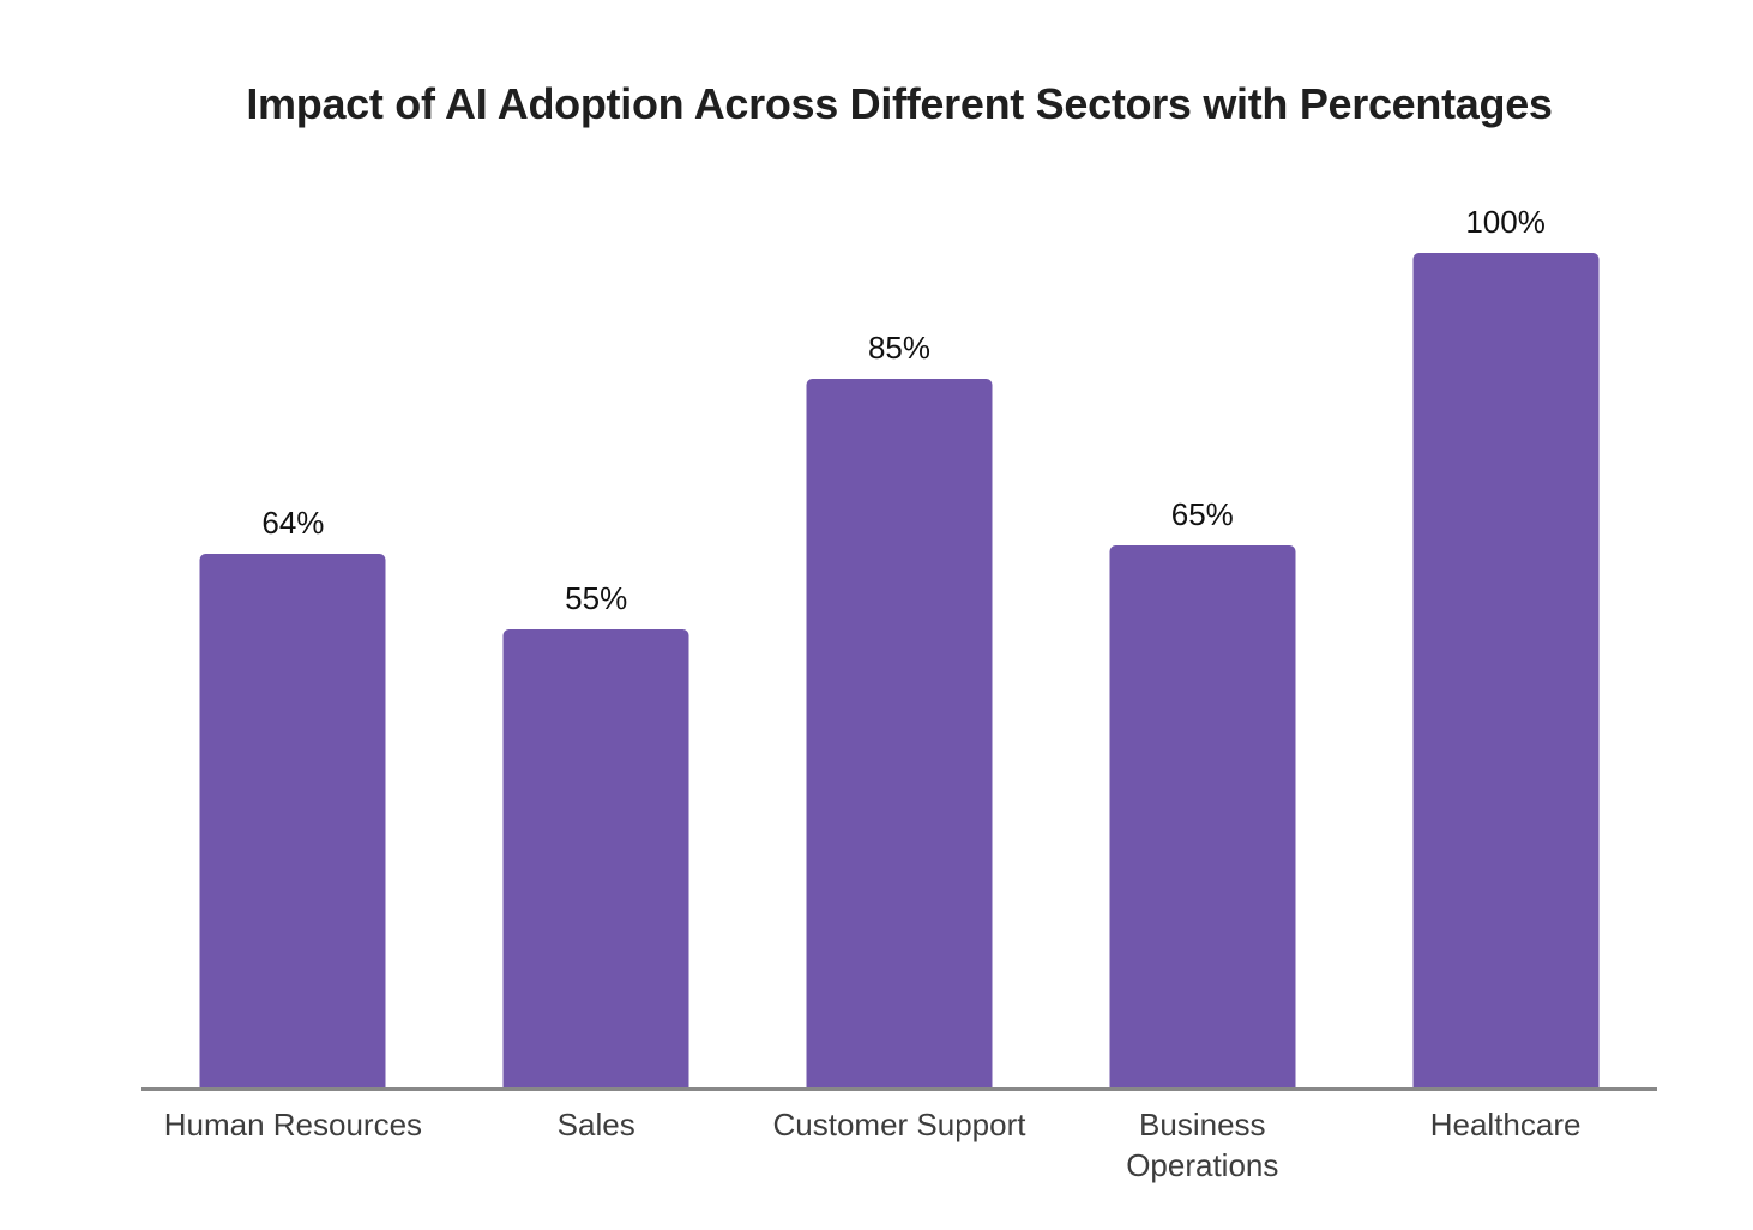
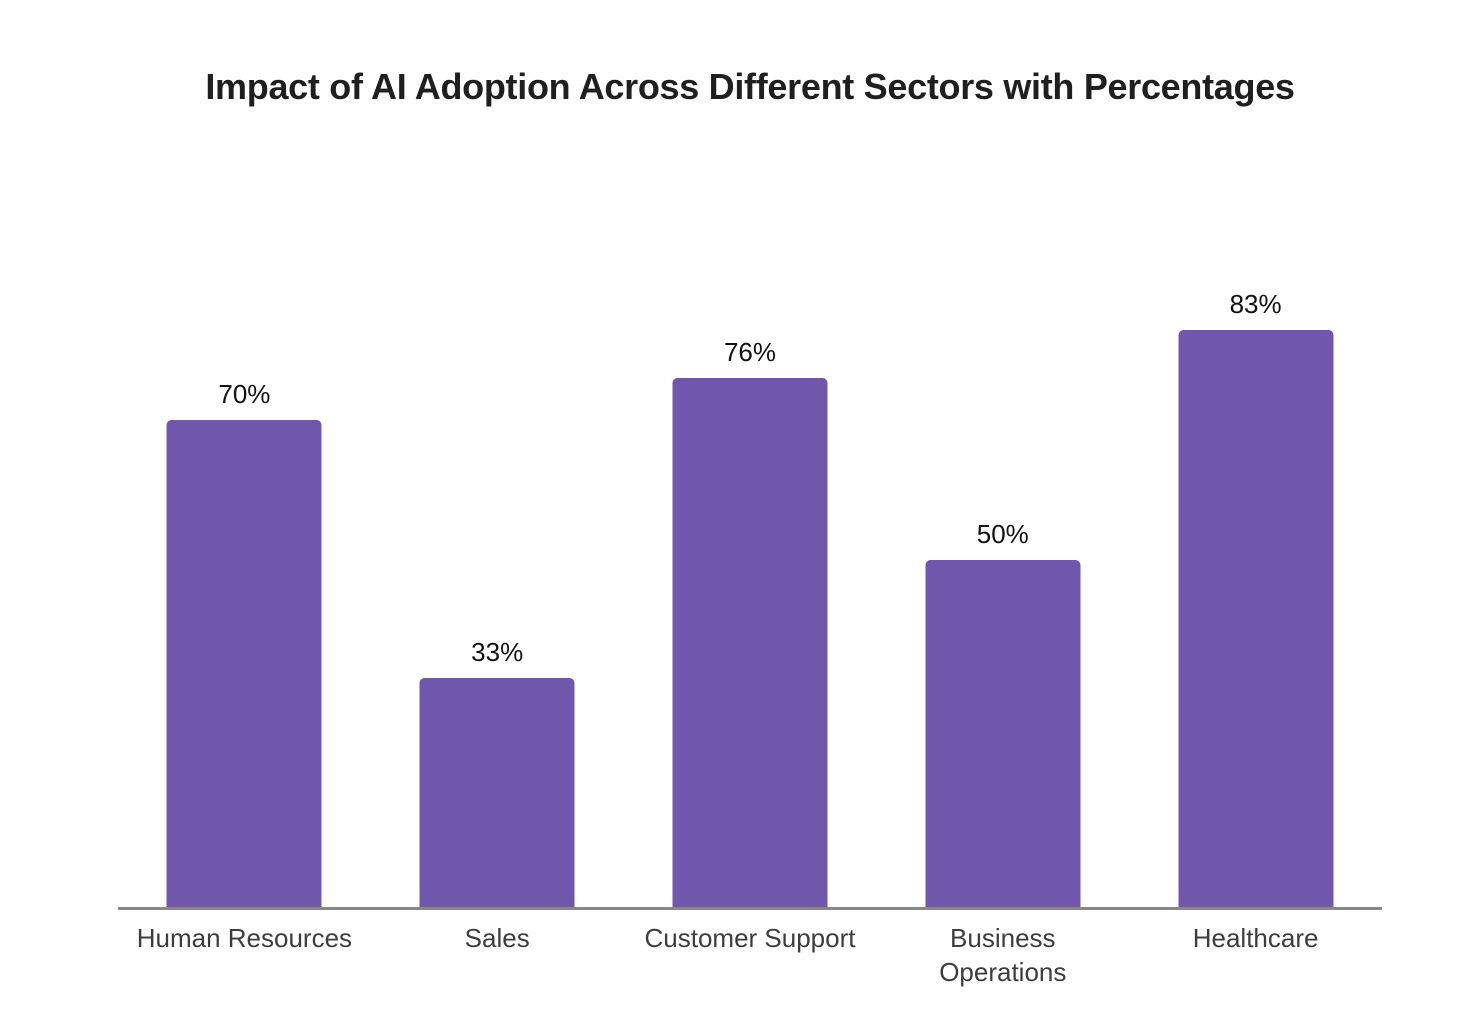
Human Resources: 64% -> 70%
Sales: 55% -> 33%
Customer Support: 85% -> 76%
Business Operations: 65% -> 50%
Healthcare: 100% -> 83%
